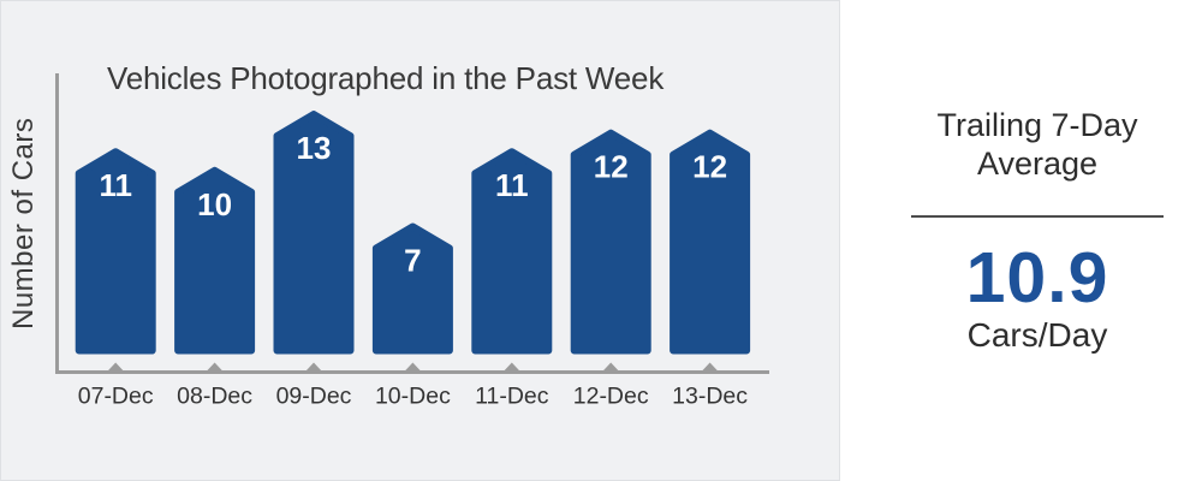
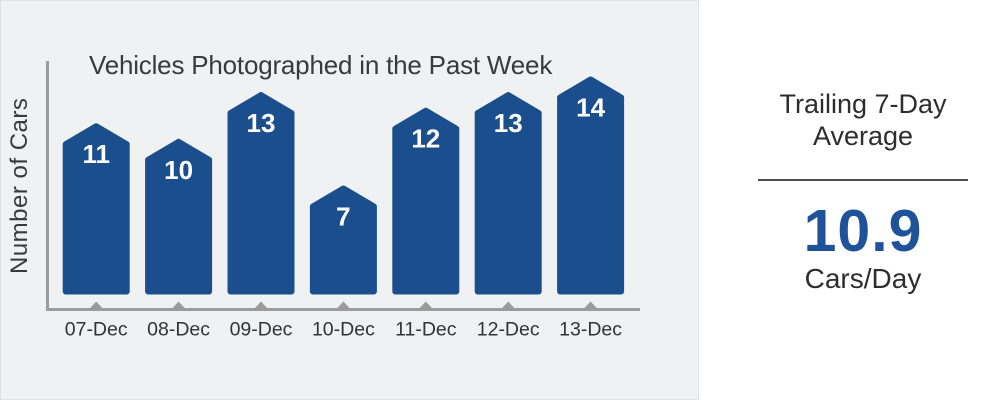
11-Dec: 11 -> 12
12-Dec: 12 -> 13
13-Dec: 12 -> 14
